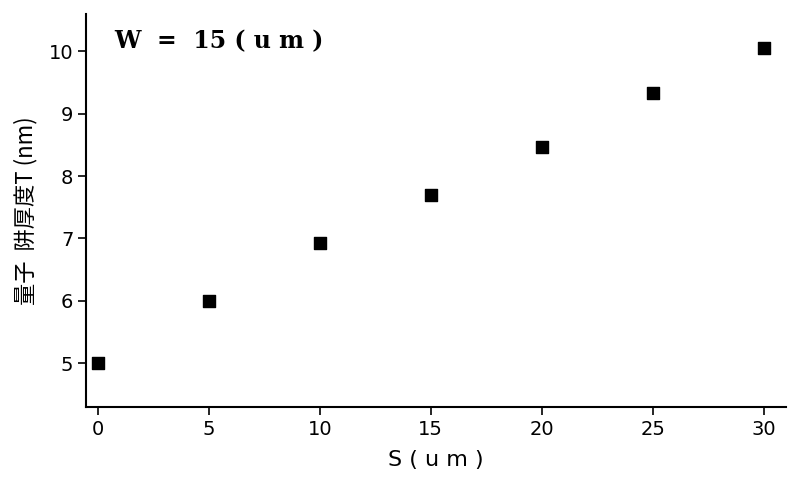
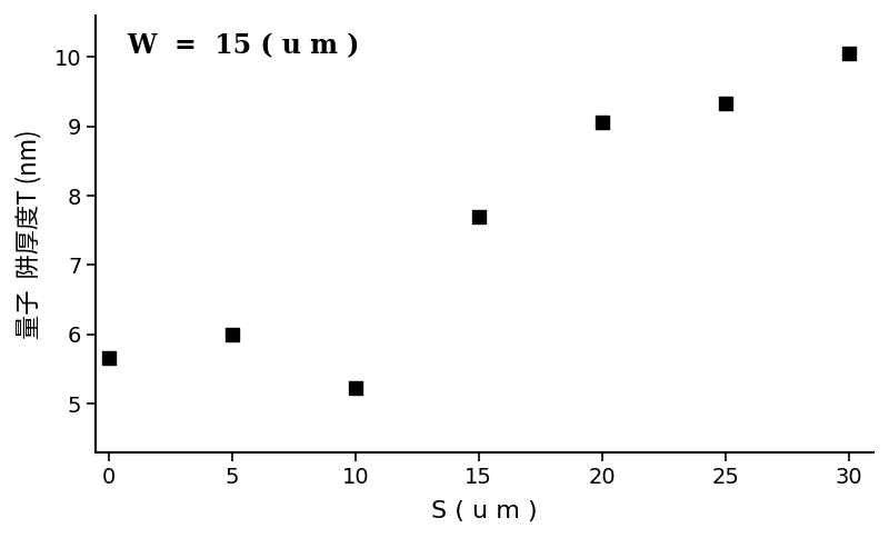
0: 5.00 -> 5.66
10: 6.93 -> 5.22
20: 8.47 -> 9.06
